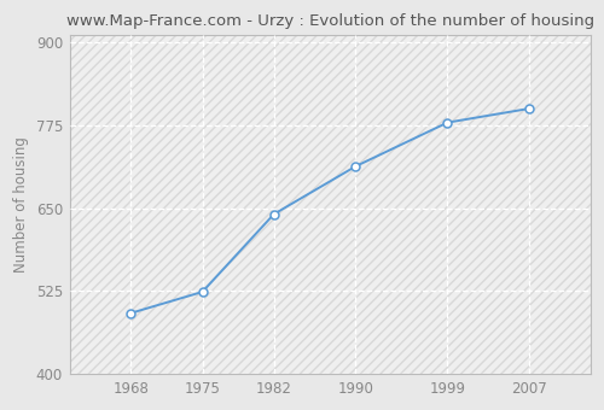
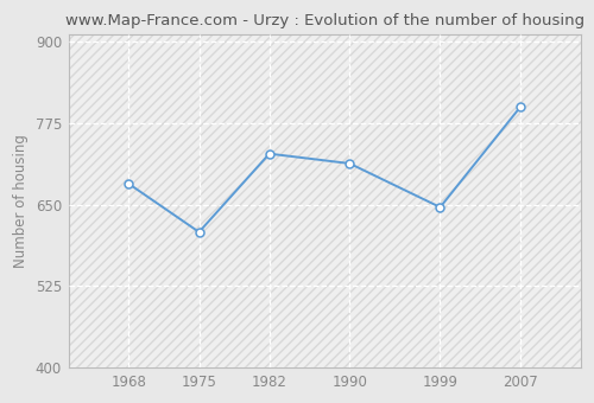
1968: 492 -> 682
1975: 524 -> 608
1982: 641 -> 728
1999: 779 -> 646
